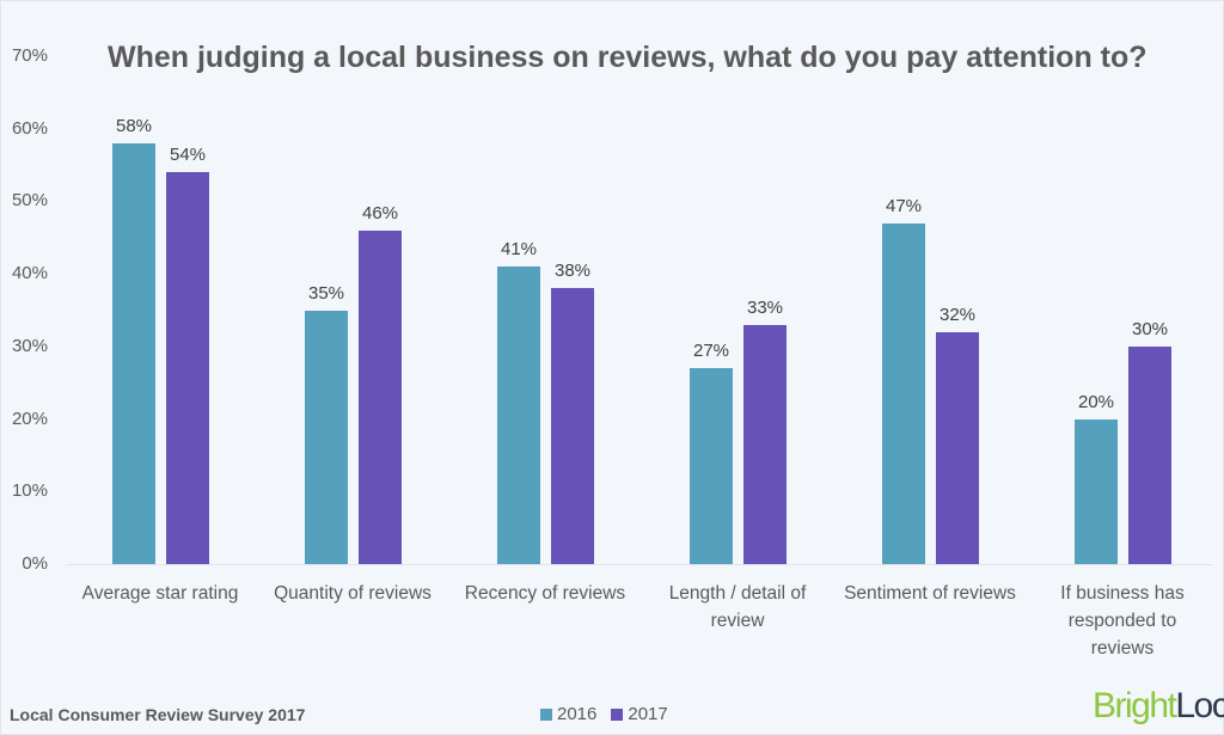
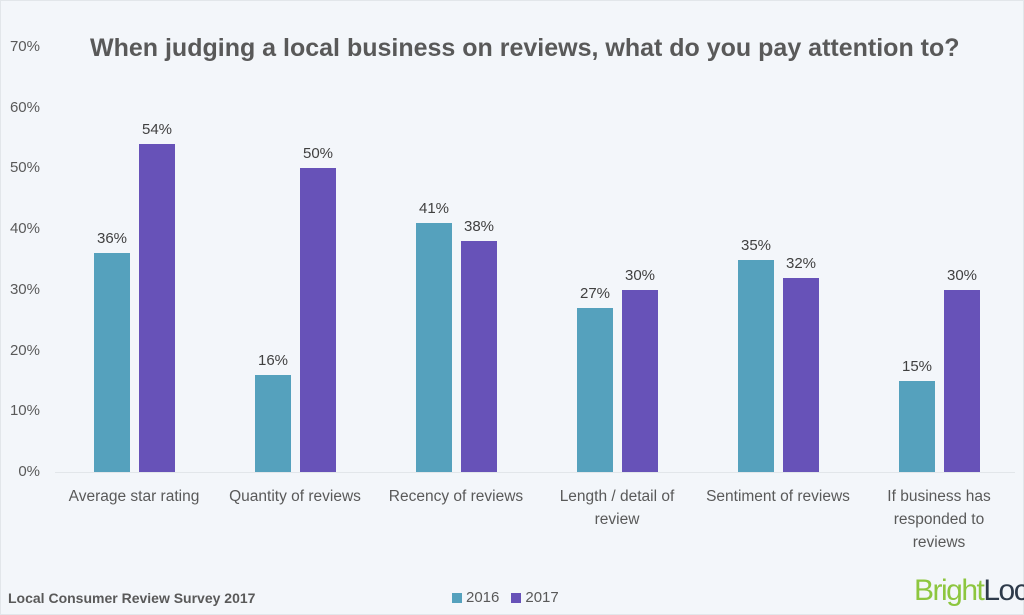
2016/Average star rating: 58% -> 36%
2016/Quantity of reviews: 35% -> 16%
2017/Quantity of reviews: 46% -> 50%
2017/Length / detail of review: 33% -> 30%
2016/Sentiment of reviews: 47% -> 35%
2016/If business has responded to reviews: 20% -> 15%
